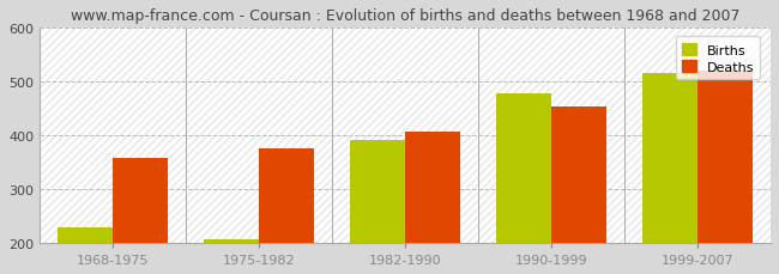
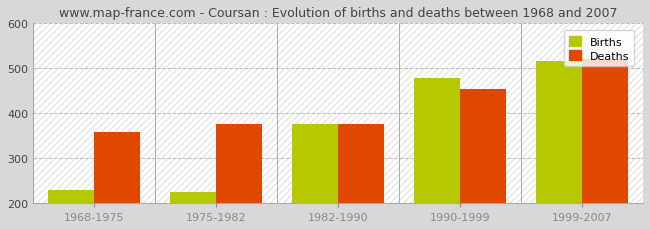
Births/1975-1982: 207 -> 225
Births/1982-1990: 390 -> 375
Deaths/1982-1990: 406 -> 375
